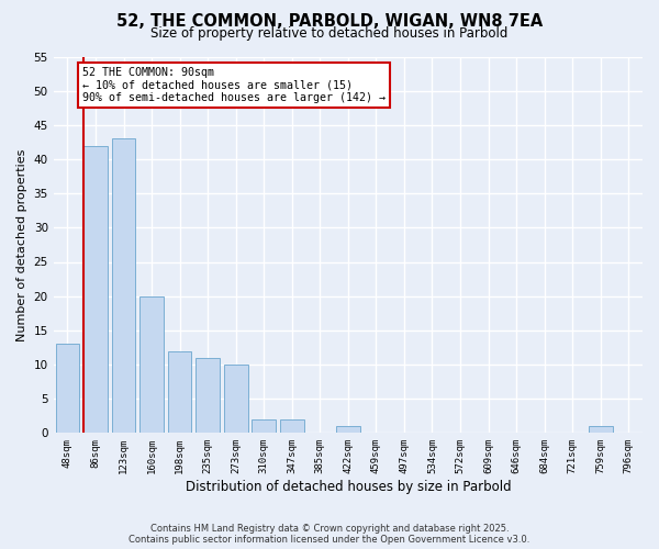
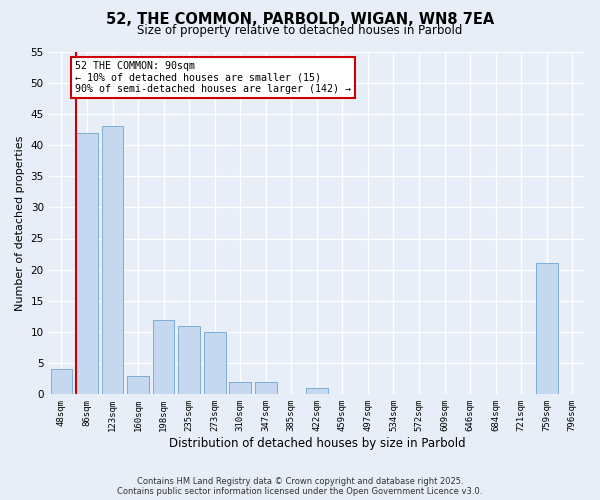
48sqm: 13 -> 4
160sqm: 20 -> 3
759sqm: 1 -> 21
